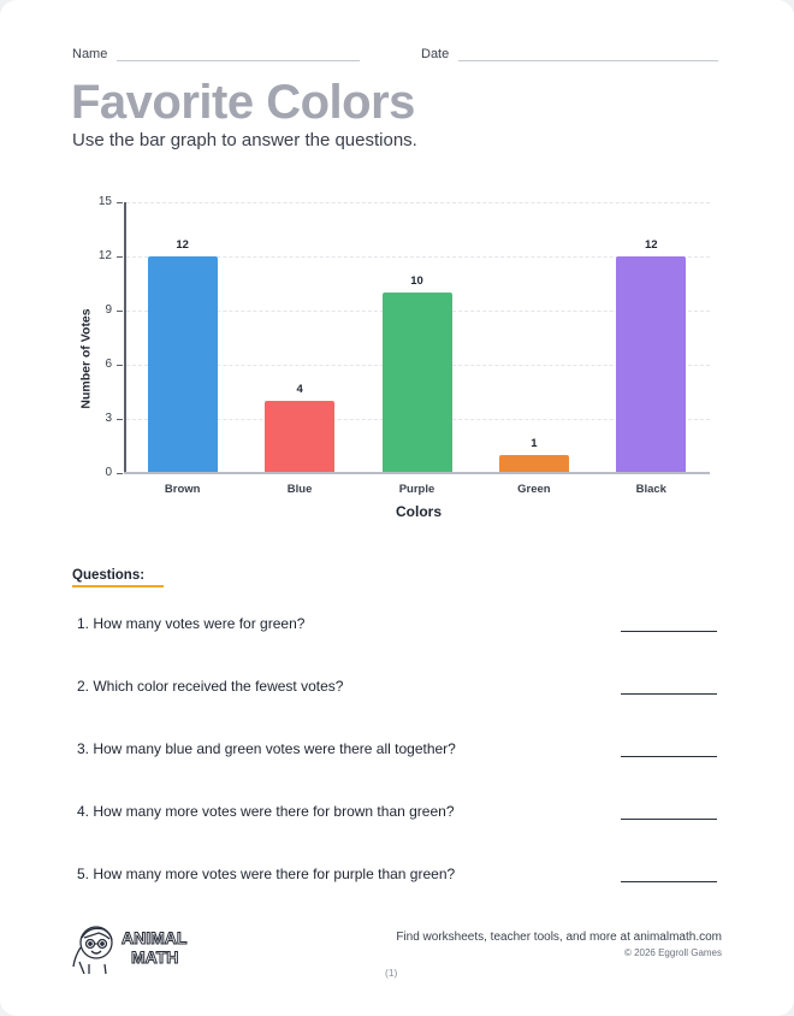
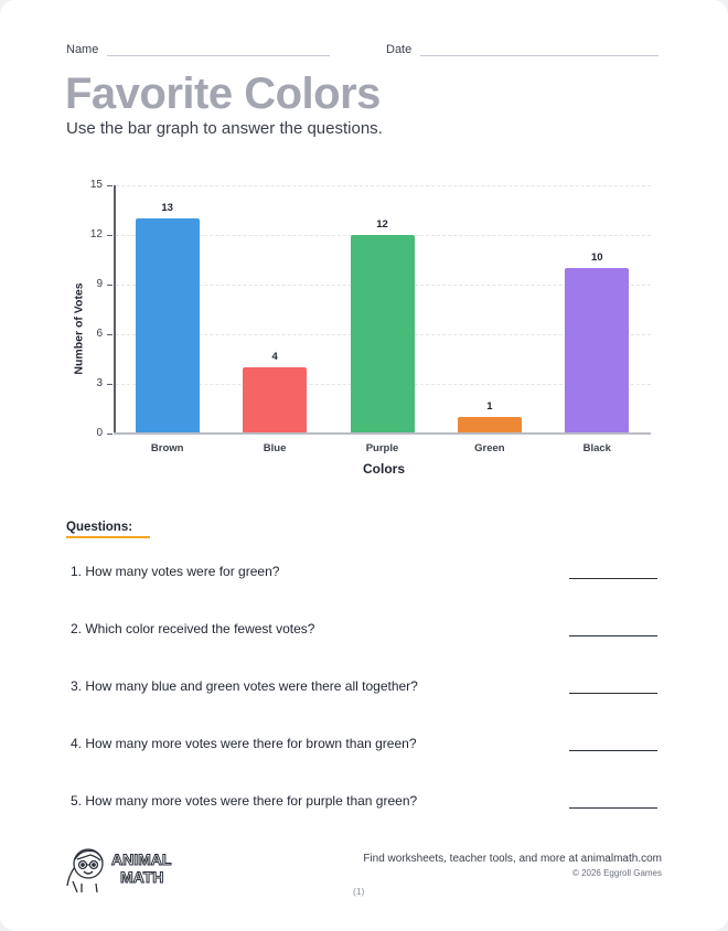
Brown: 12 -> 13
Purple: 10 -> 12
Black: 12 -> 10
